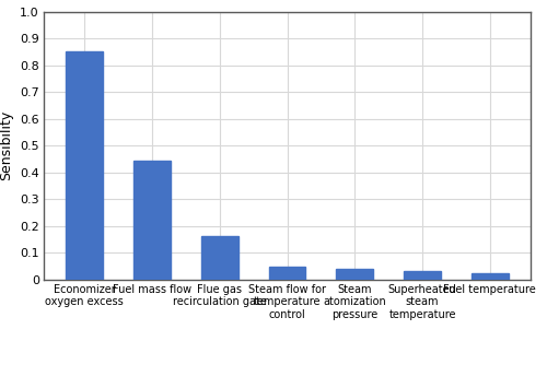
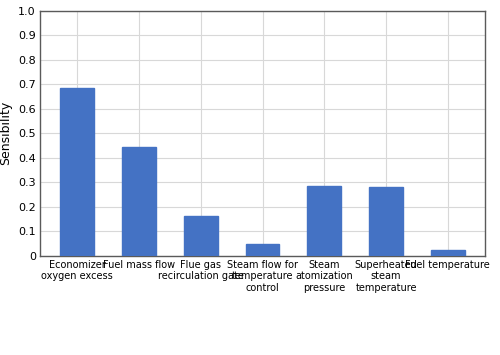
Economizer oxygen excess: 0.852 -> 0.685
Steam atomization pressure: 0.040 -> 0.285
Superheated steam temperature: 0.030 -> 0.280
